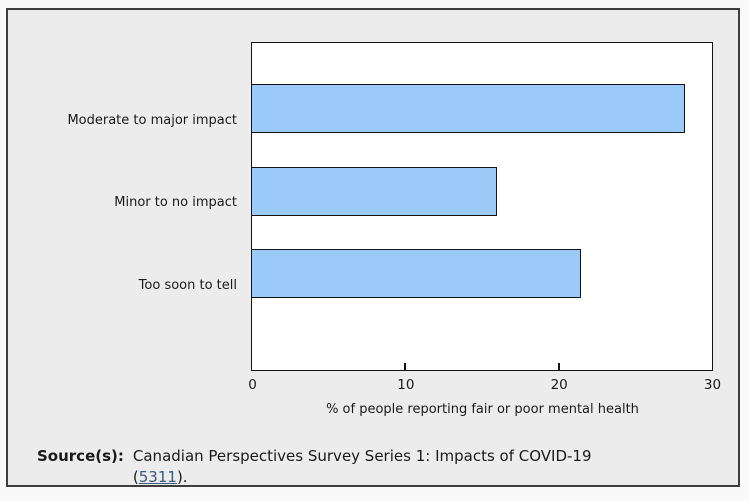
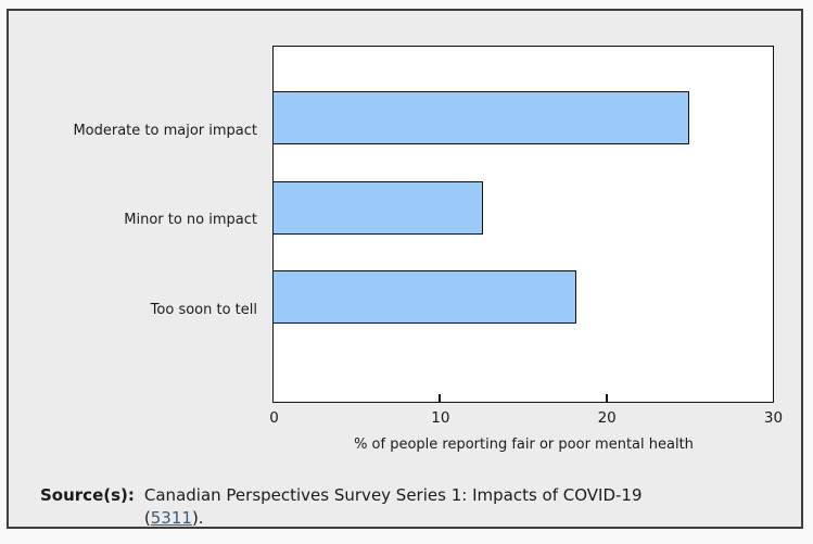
Moderate to major impact: 28.4 -> 25.1
Minor to no impact: 16.1 -> 12.7
Too soon to tell: 21.6 -> 18.3
